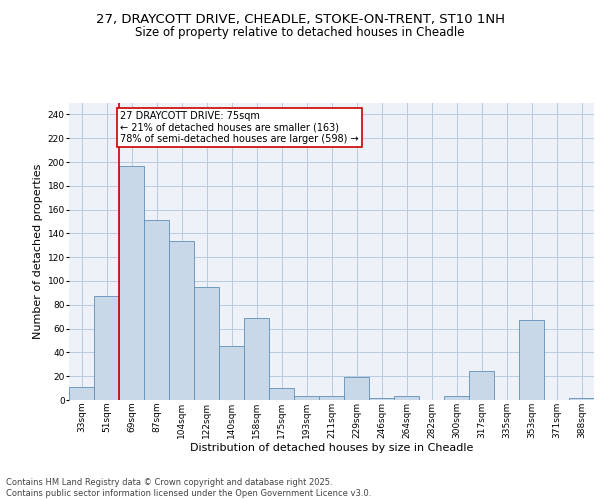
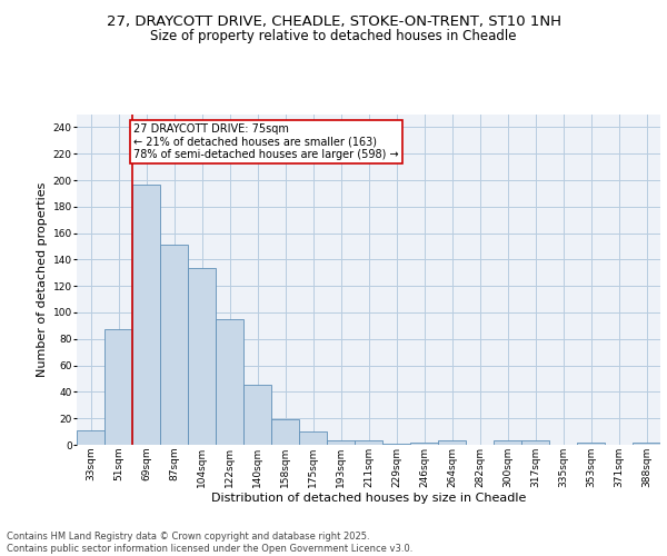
158sqm: 69 -> 19
229sqm: 19 -> 1
317sqm: 24 -> 3
353sqm: 67 -> 2
